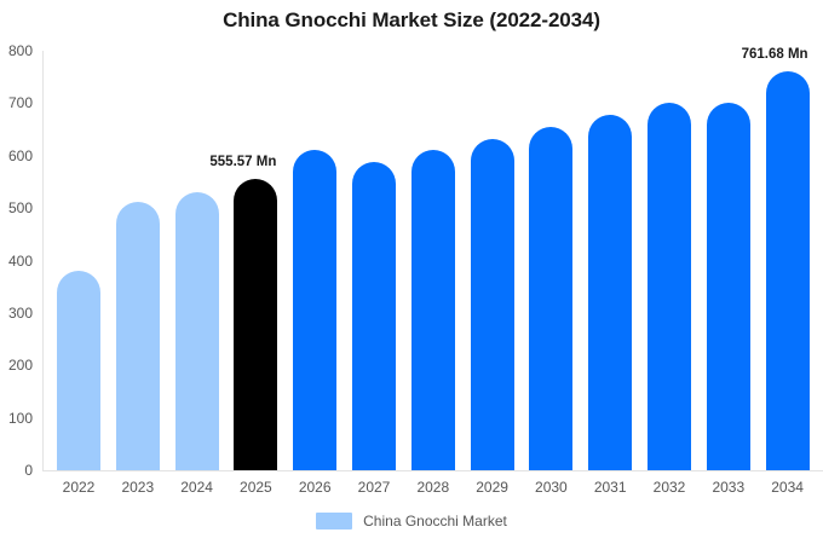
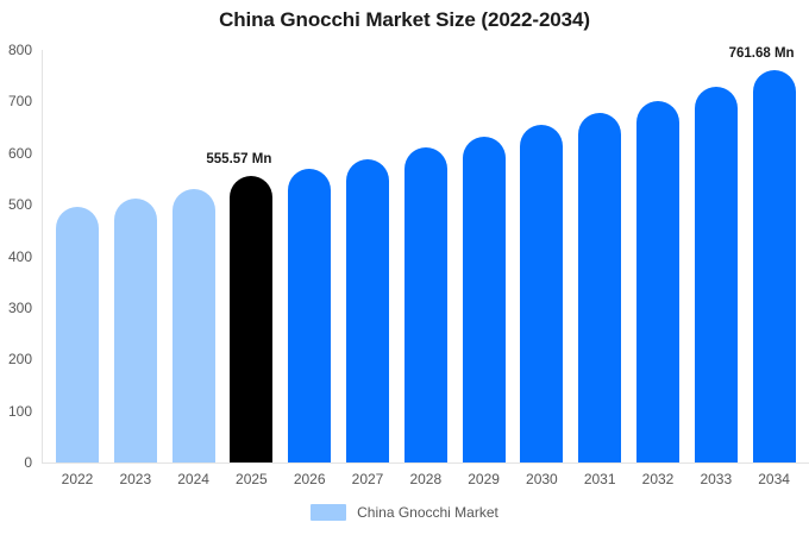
2022: 380 -> 500
2026: 610 -> 570
2033: 700 -> 730
